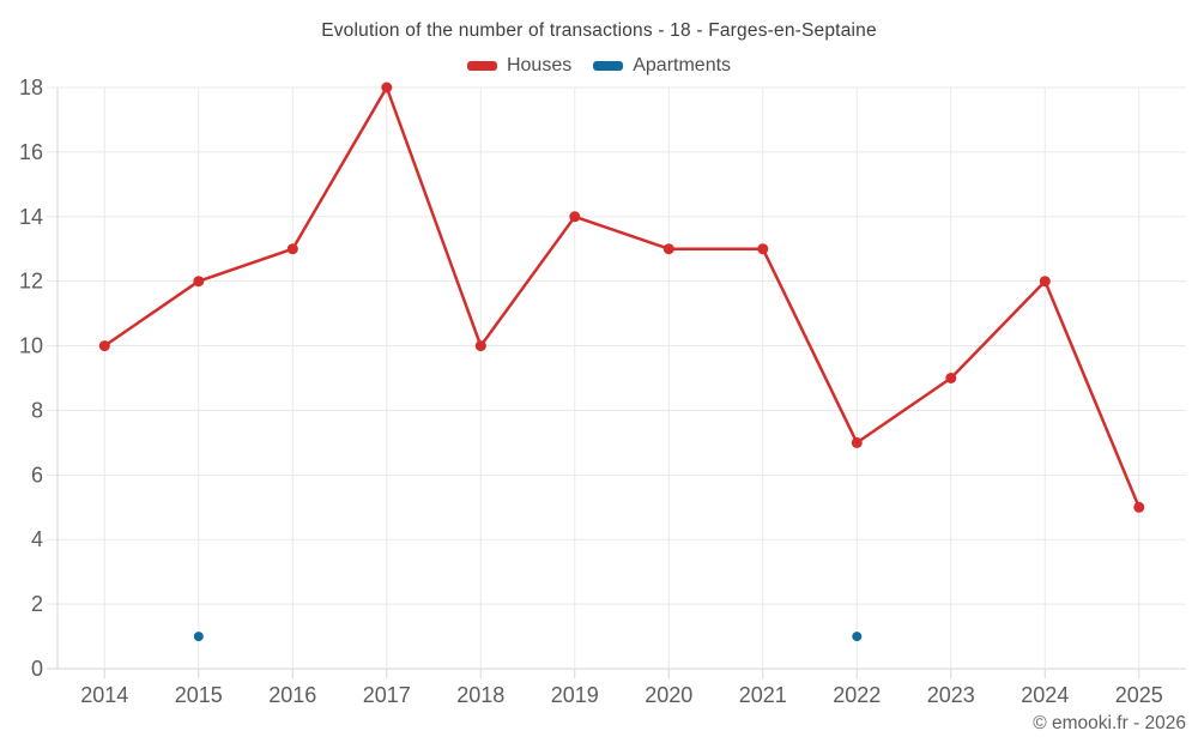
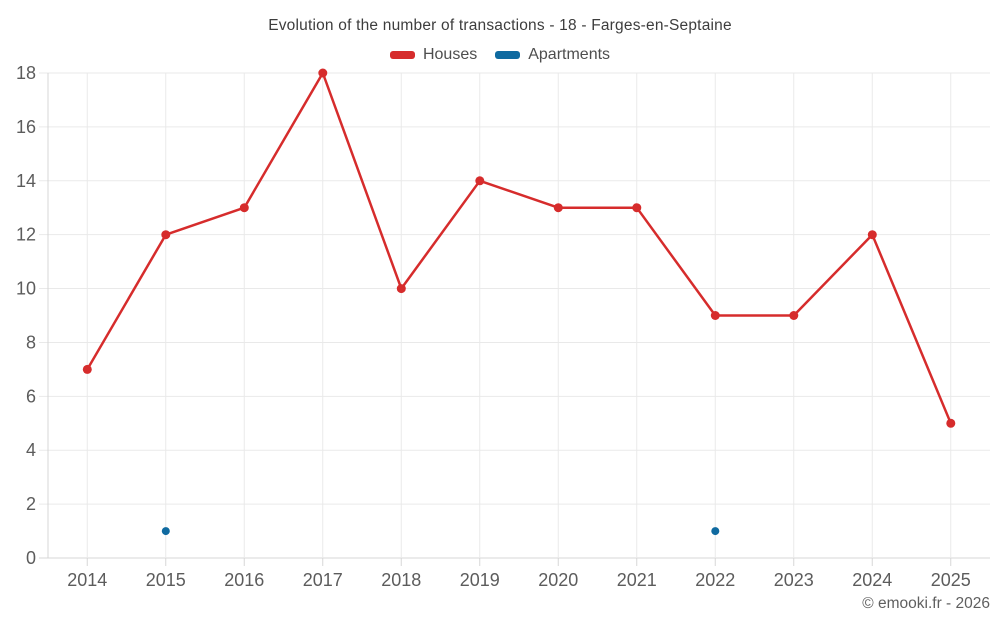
Houses/2014: 10 -> 7
Houses/2022: 7 -> 9
